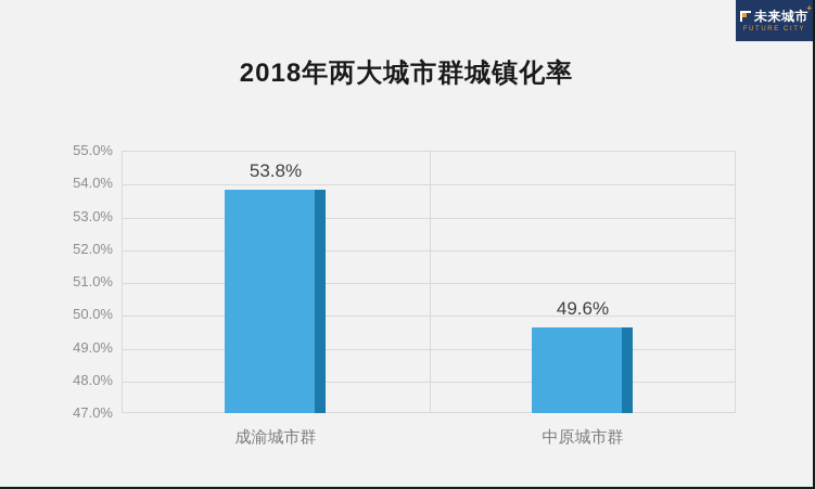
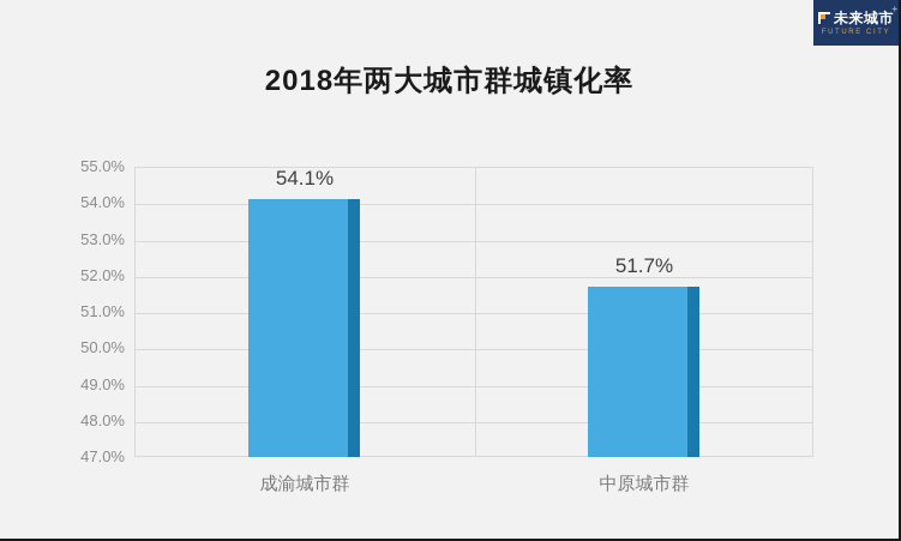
成渝城市群: 53.8% -> 54.1%
中原城市群: 49.6% -> 51.7%
